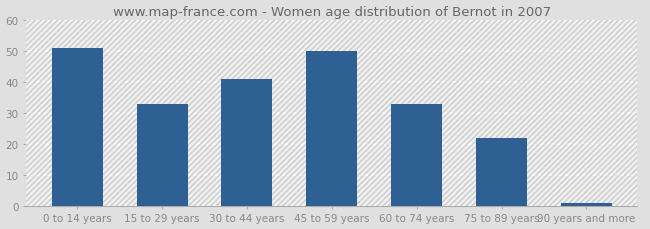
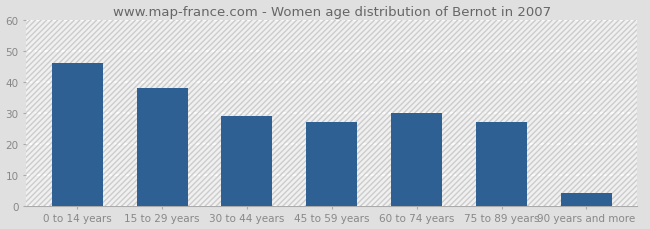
0 to 14 years: 51 -> 46
15 to 29 years: 33 -> 38
30 to 44 years: 41 -> 29
45 to 59 years: 50 -> 27
60 to 74 years: 33 -> 30
75 to 89 years: 22 -> 27
90 years and more: 1 -> 4
